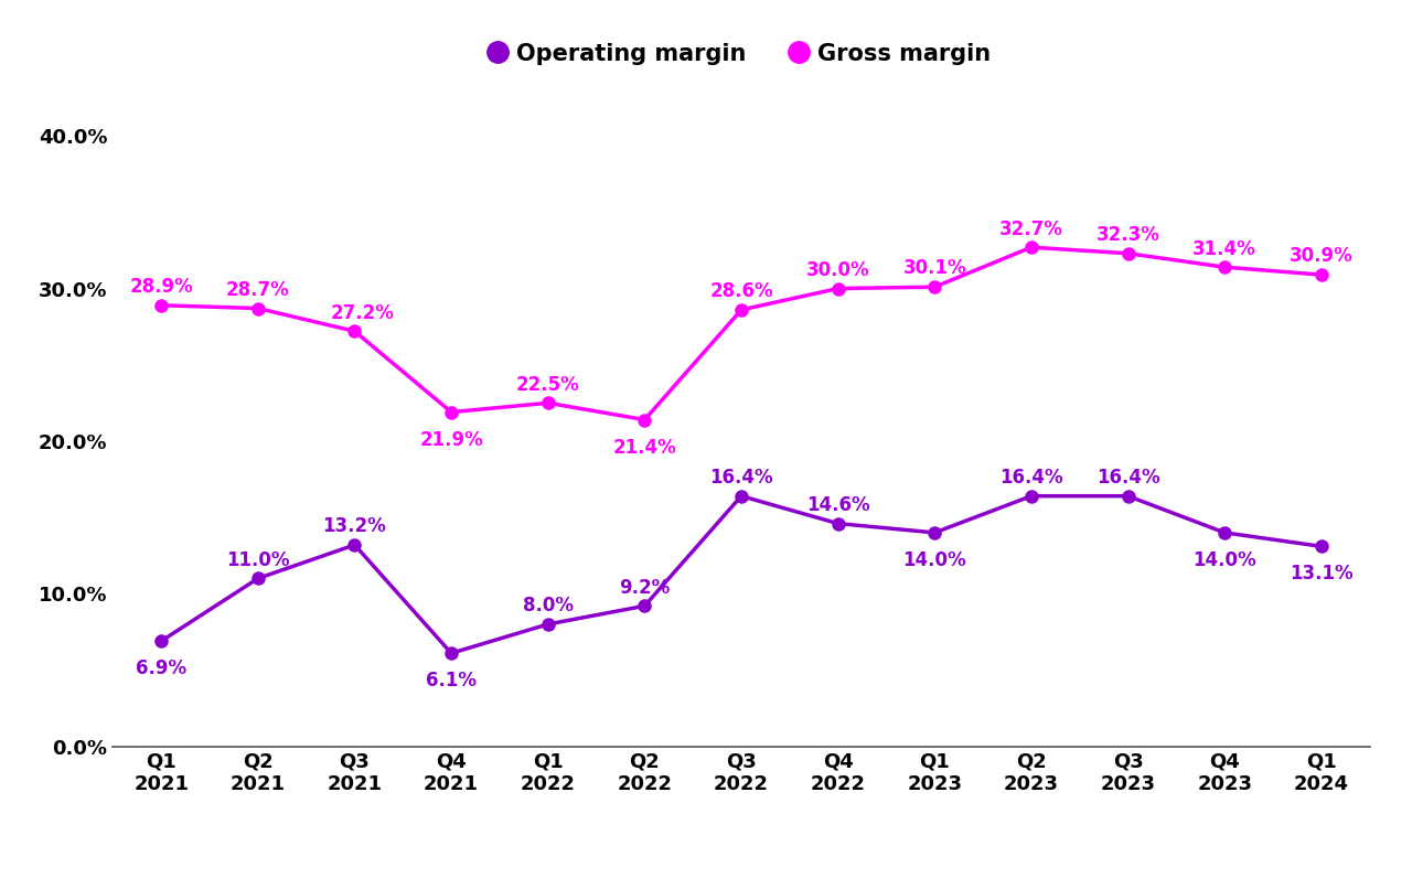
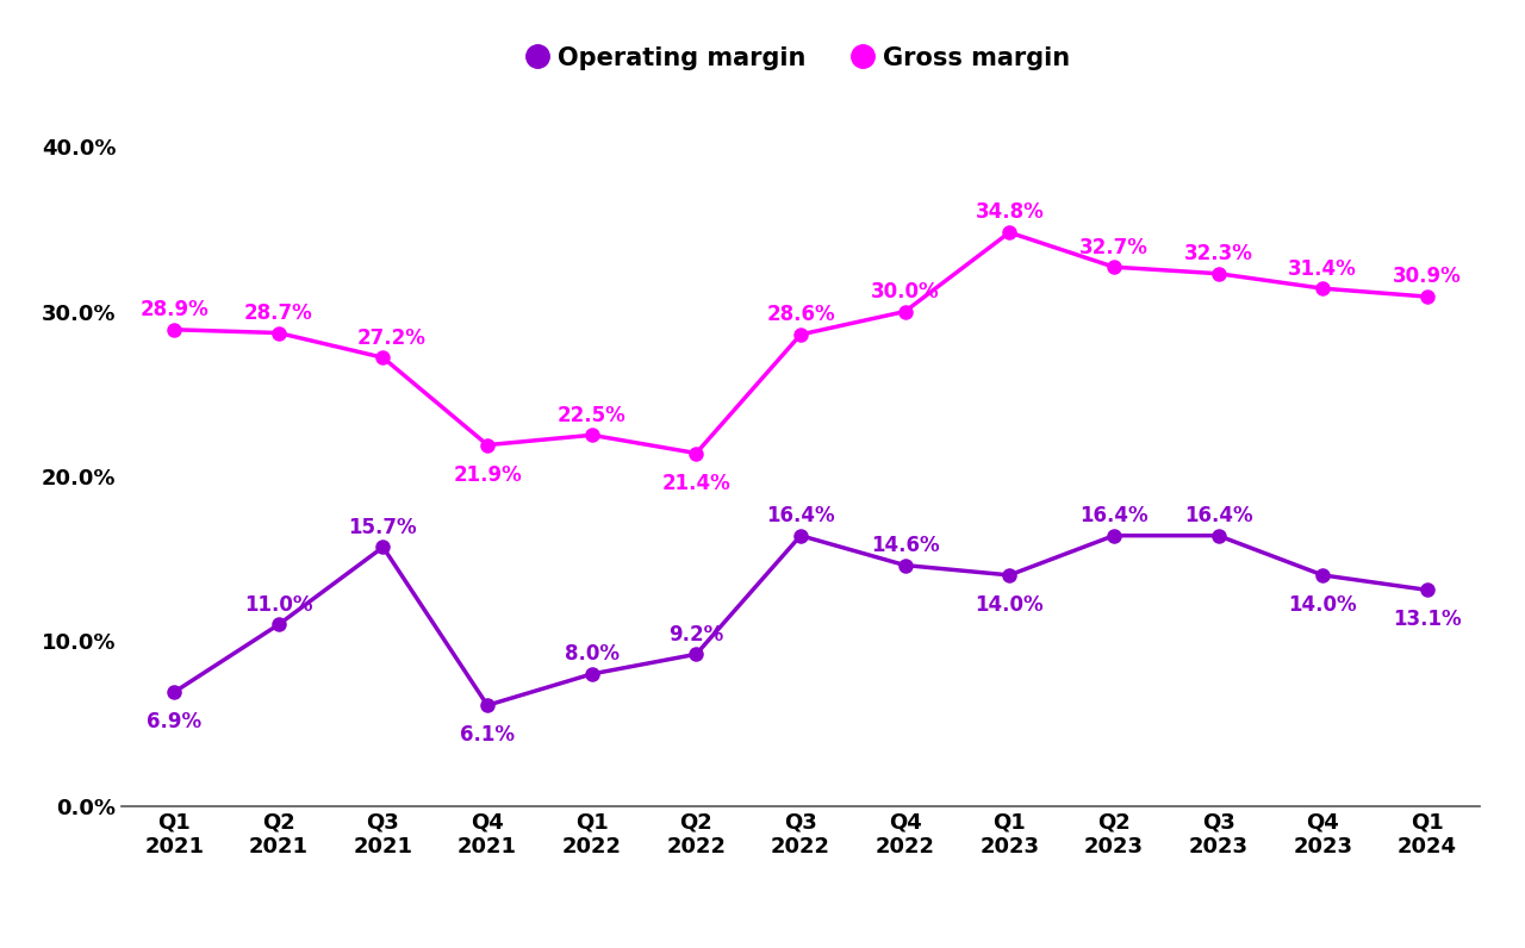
Operating margin/Q3 2021: 13.2% -> 15.7%
Gross margin/Q1 2023: 30.1% -> 34.8%
